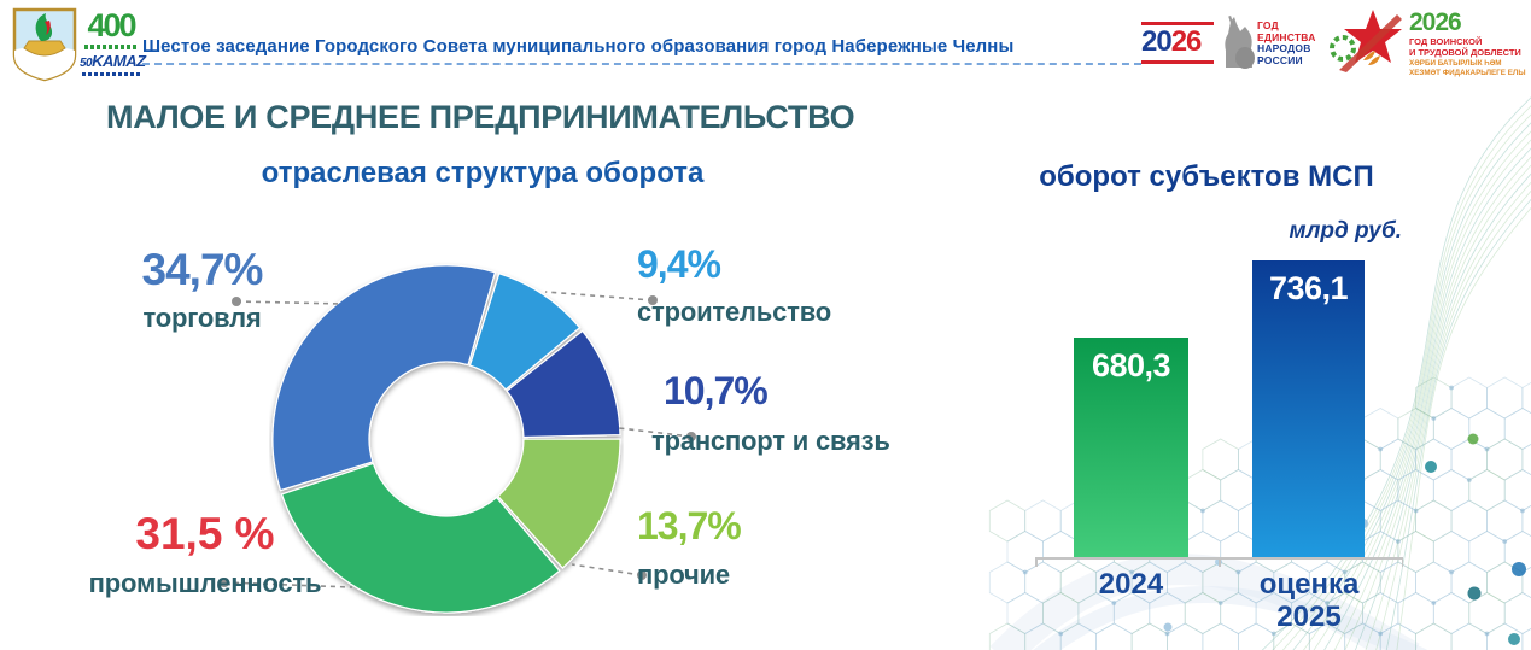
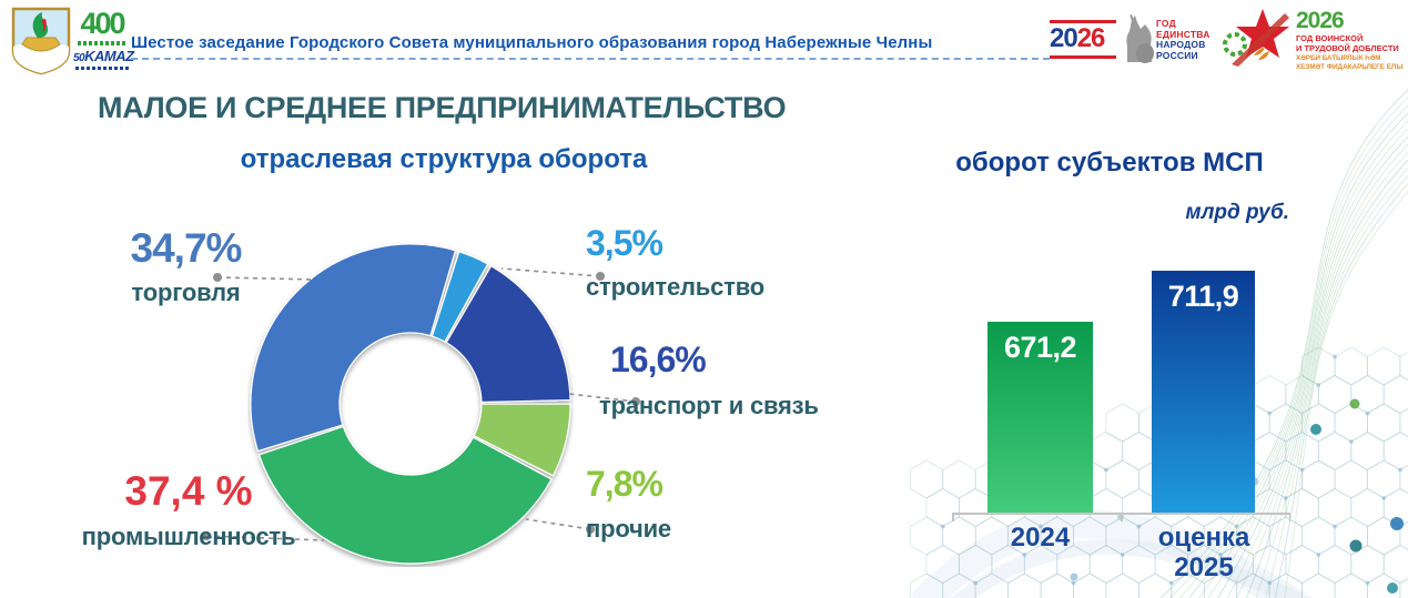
отраслевая структура оборота/строительство: 9,4% -> 3,5%
отраслевая структура оборота/транспорт и связь: 10,7% -> 16,6%
отраслевая структура оборота/прочие: 13,7% -> 7,8%
отраслевая структура оборота/промышленность: 31,5 -> 37,4
оборот субъектов МСП/2024: 680,3 -> 671,2
оборот субъектов МСП/оценка 2025: 736,1 -> 711,9
